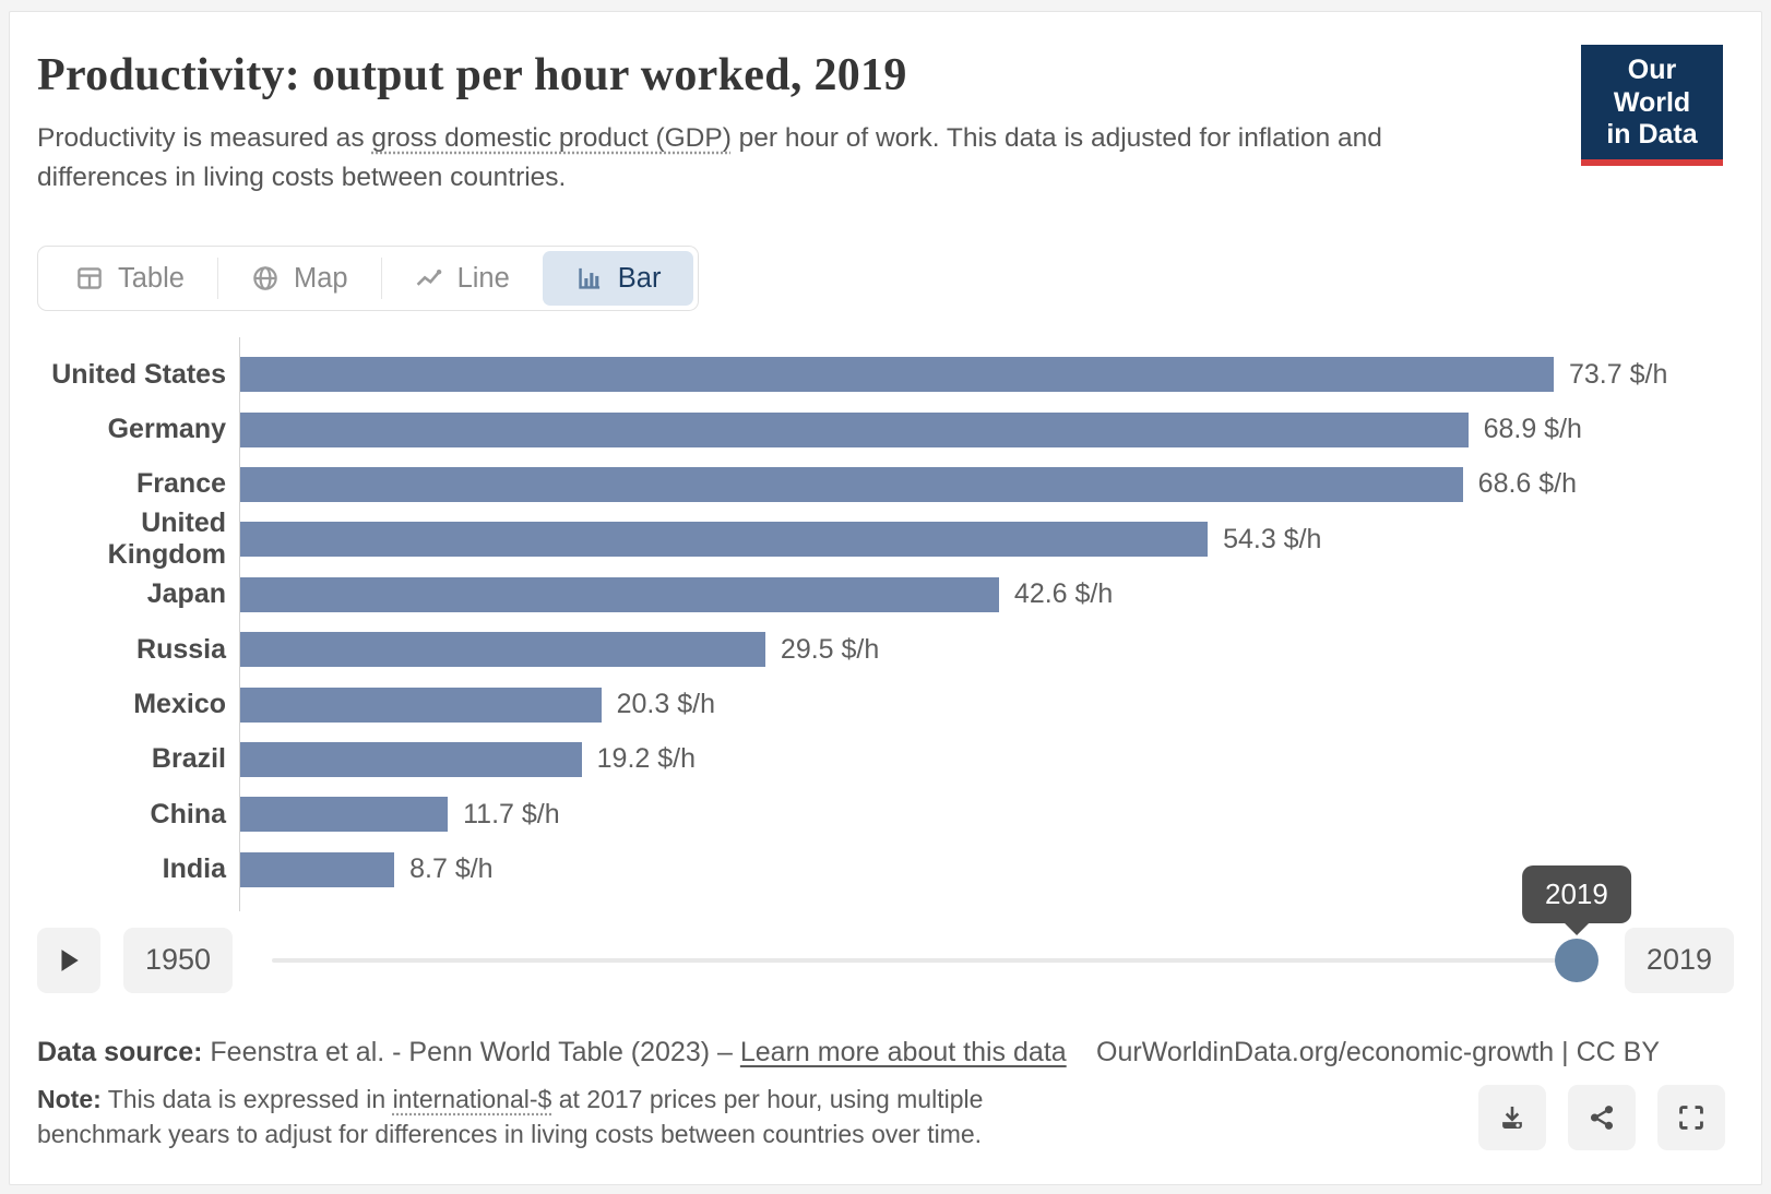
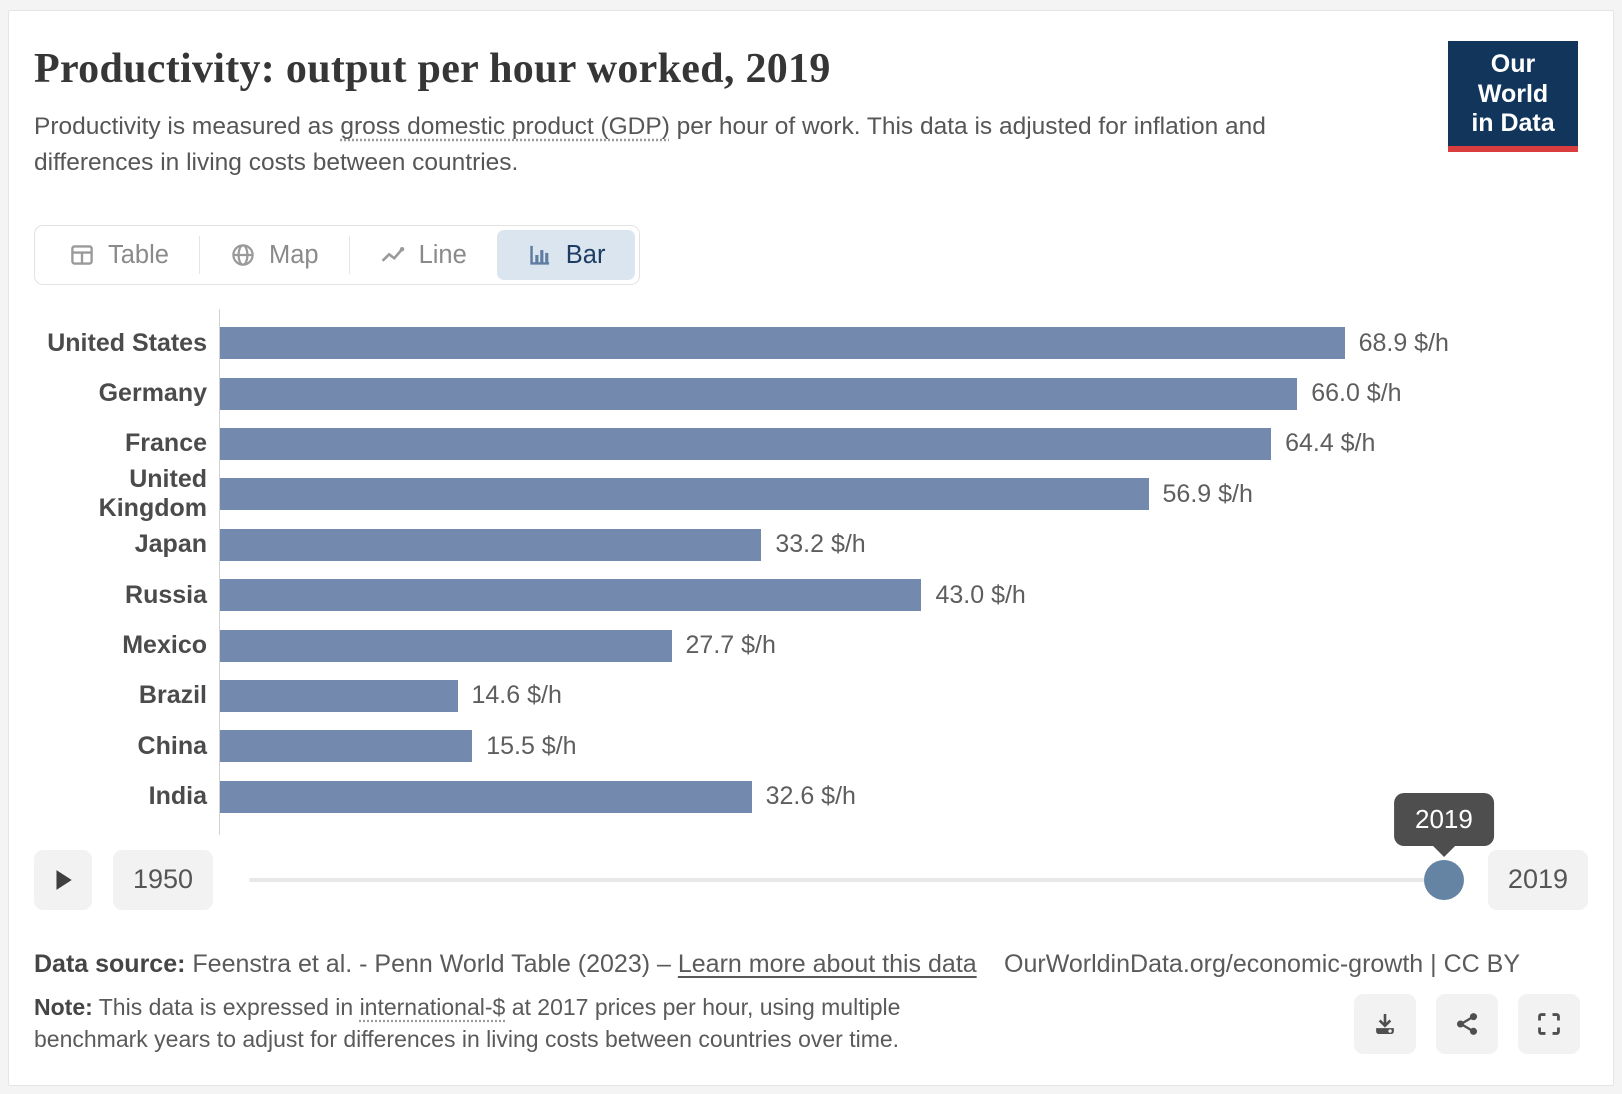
United States: 73.7 -> 68.9
Germany: 68.9 -> 66.0
France: 68.6 -> 64.4
United Kingdom: 54.3 -> 56.9
Japan: 42.6 -> 33.2
Russia: 29.5 -> 43.0
Mexico: 20.3 -> 27.7
Brazil: 19.2 -> 14.6
China: 11.7 -> 15.5
India: 8.7 -> 32.6
